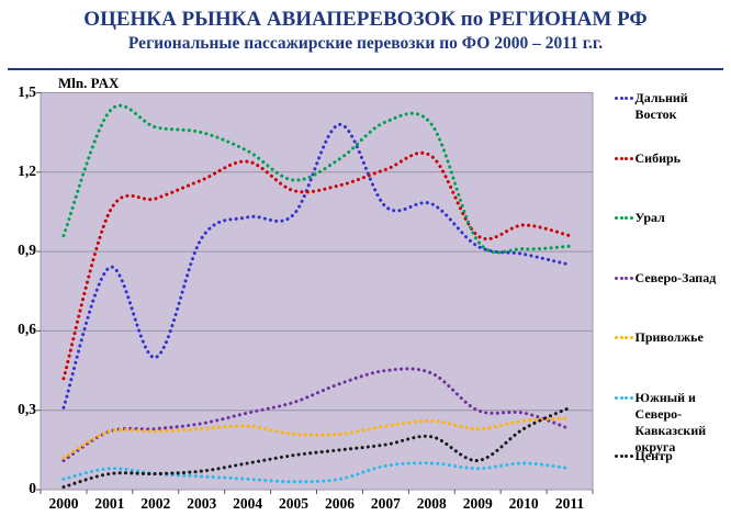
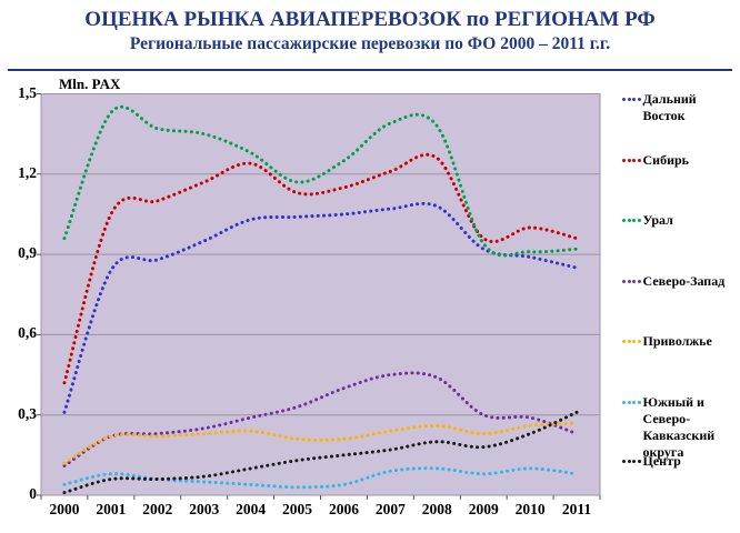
Дальний Восток/2002: 0,50 -> 0,88
Дальний Восток/2006: 1,38 -> 1,05
Центр/2009: 0,11 -> 0,18
